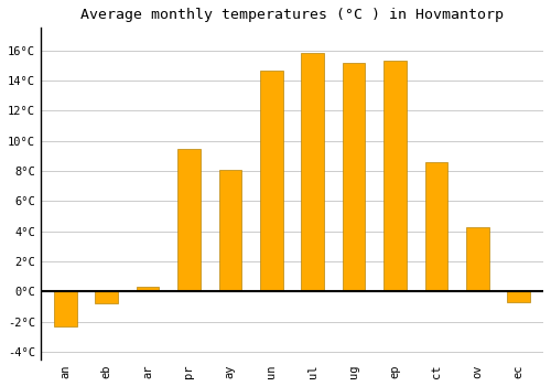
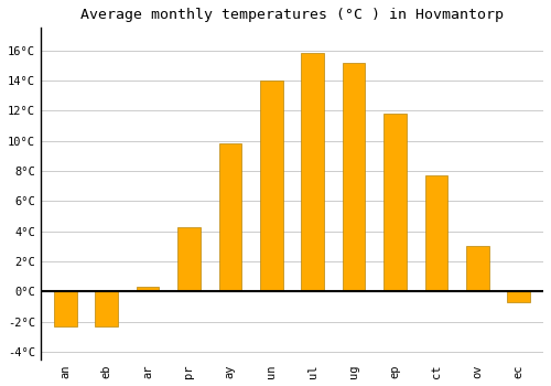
eb: -0.8°C -> -2.3°C
pr: 9.5°C -> 4.3°C
ay: 8.1°C -> 9.8°C
un: 14.7°C -> 14.0°C
ep: 15.3°C -> 11.8°C
ct: 8.6°C -> 7.7°C
ov: 4.3°C -> 3.0°C
